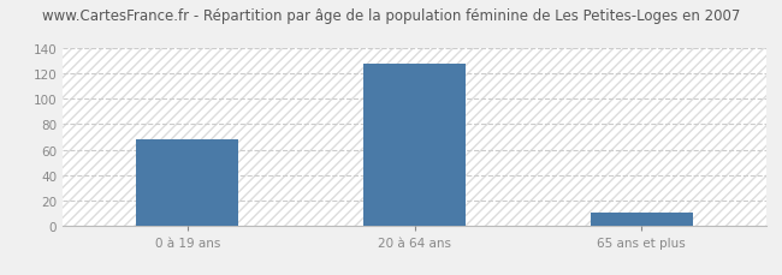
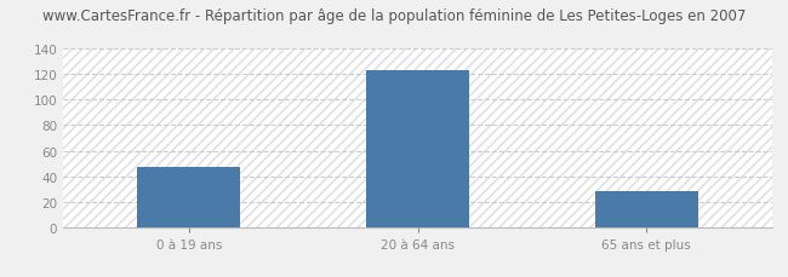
0 à 19 ans: 68 -> 47
20 à 64 ans: 128 -> 123
65 ans et plus: 10 -> 28
